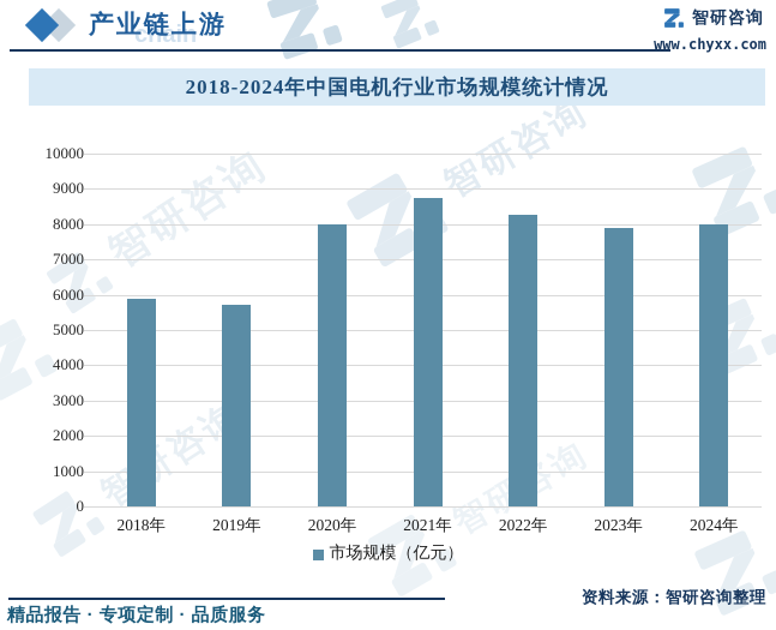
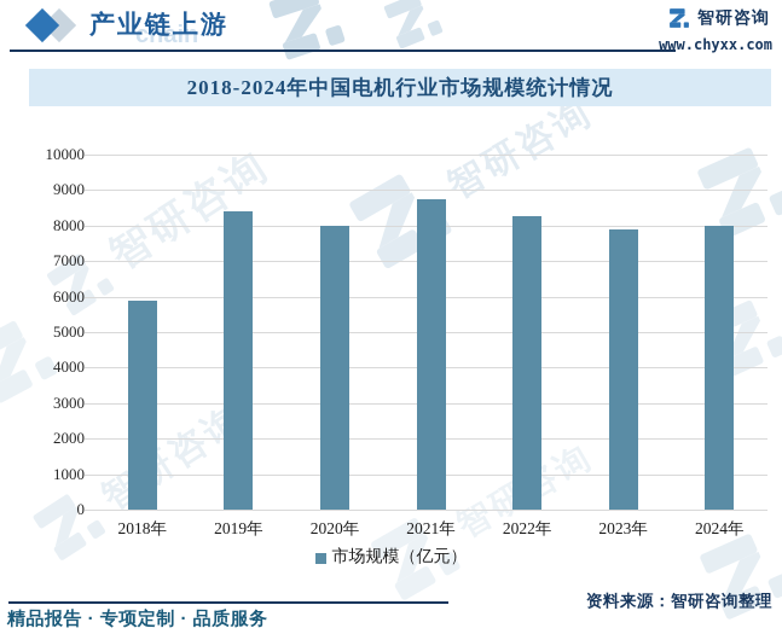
2019年: 5700 -> 8400
